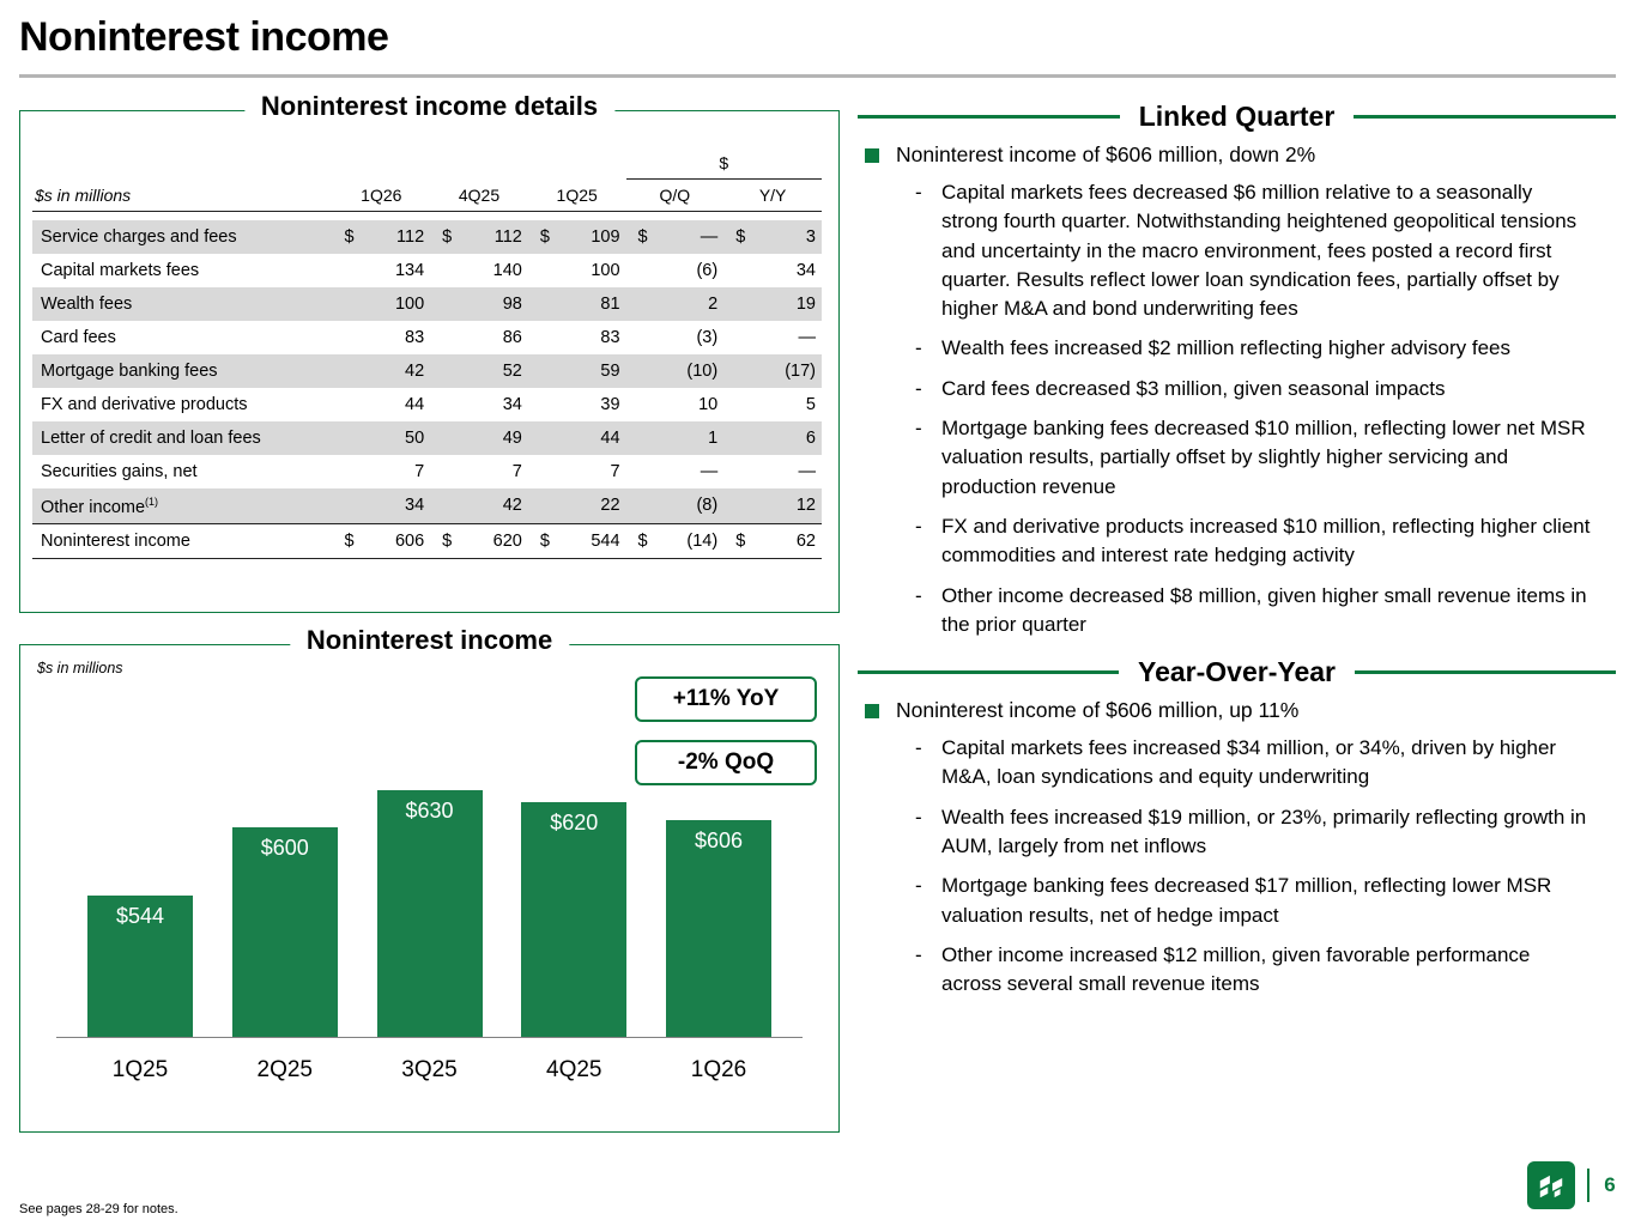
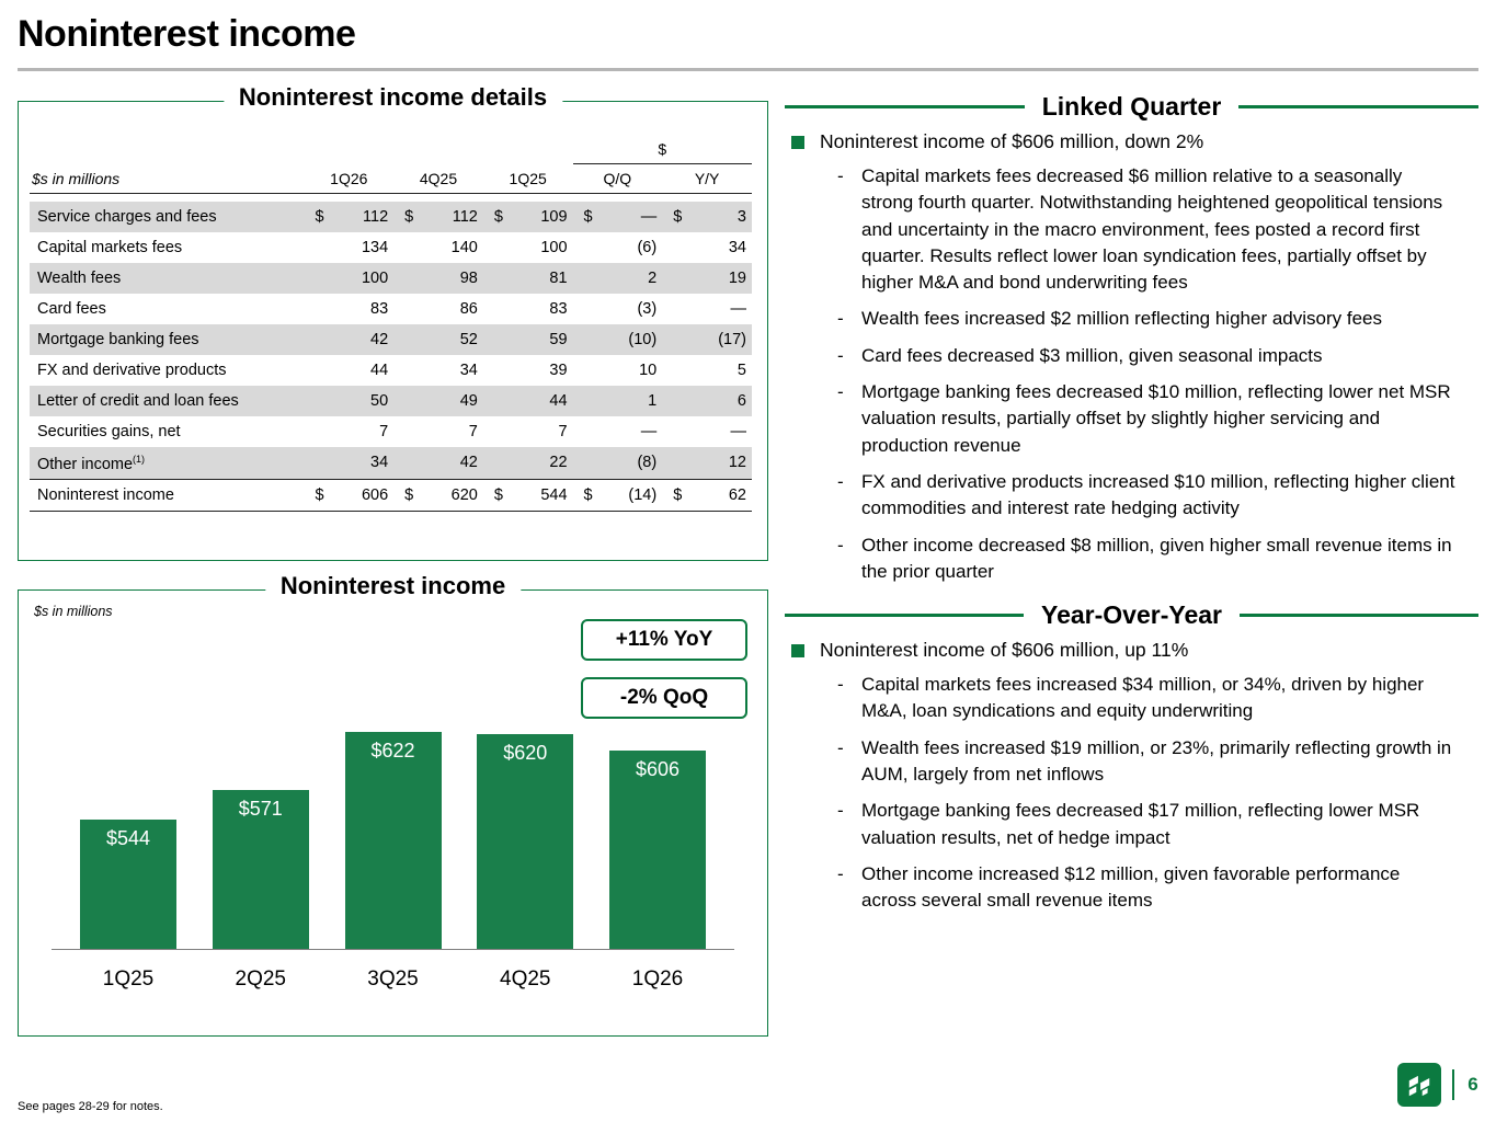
2Q25: $600 -> $571
3Q25: $630 -> $622
